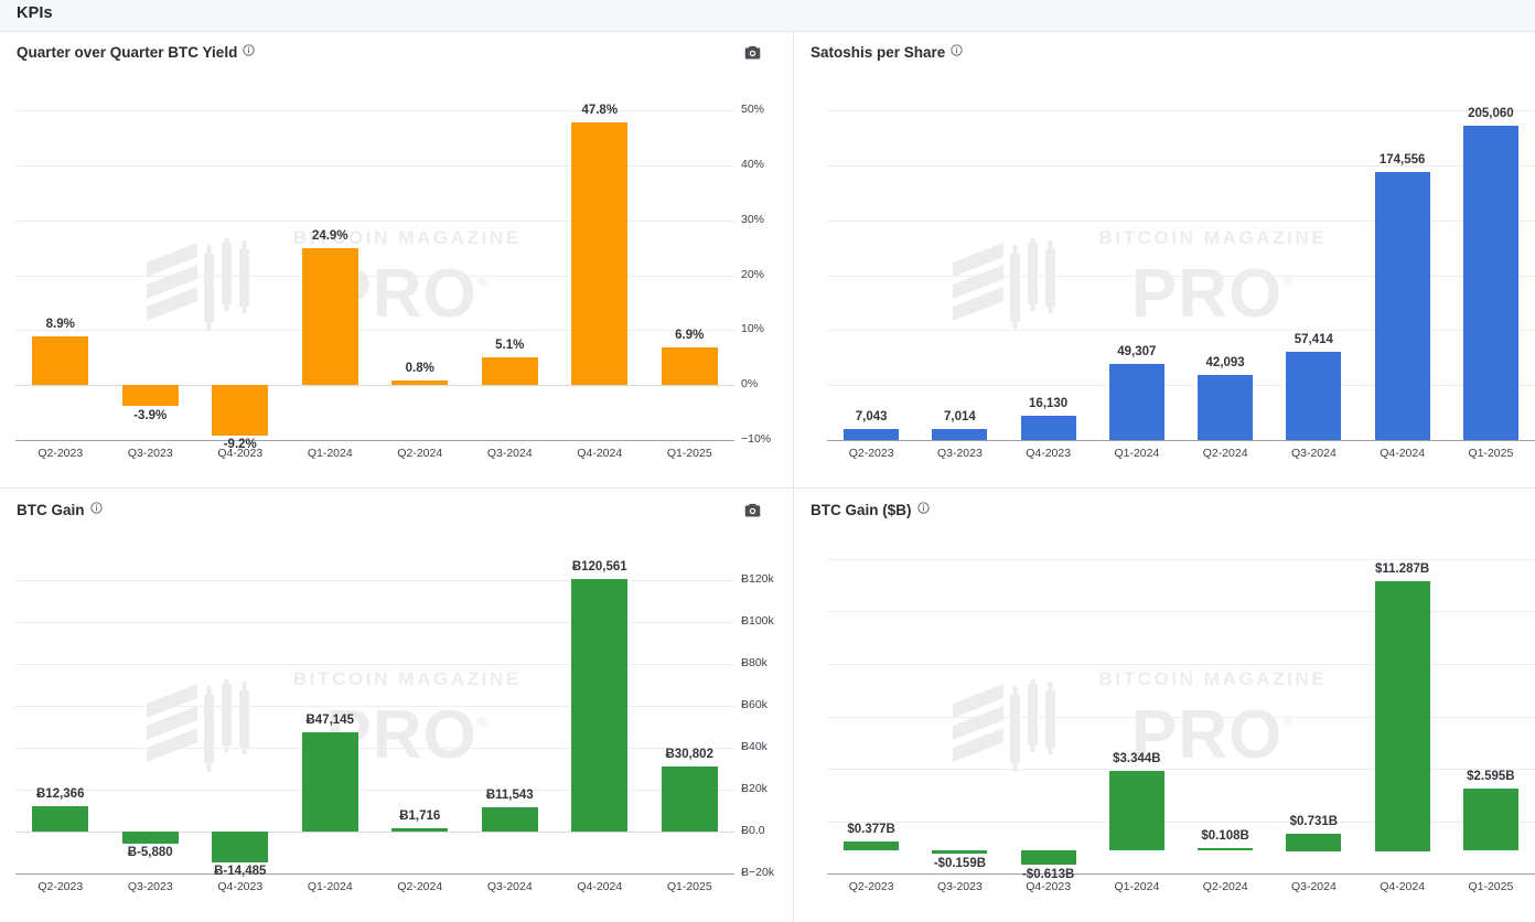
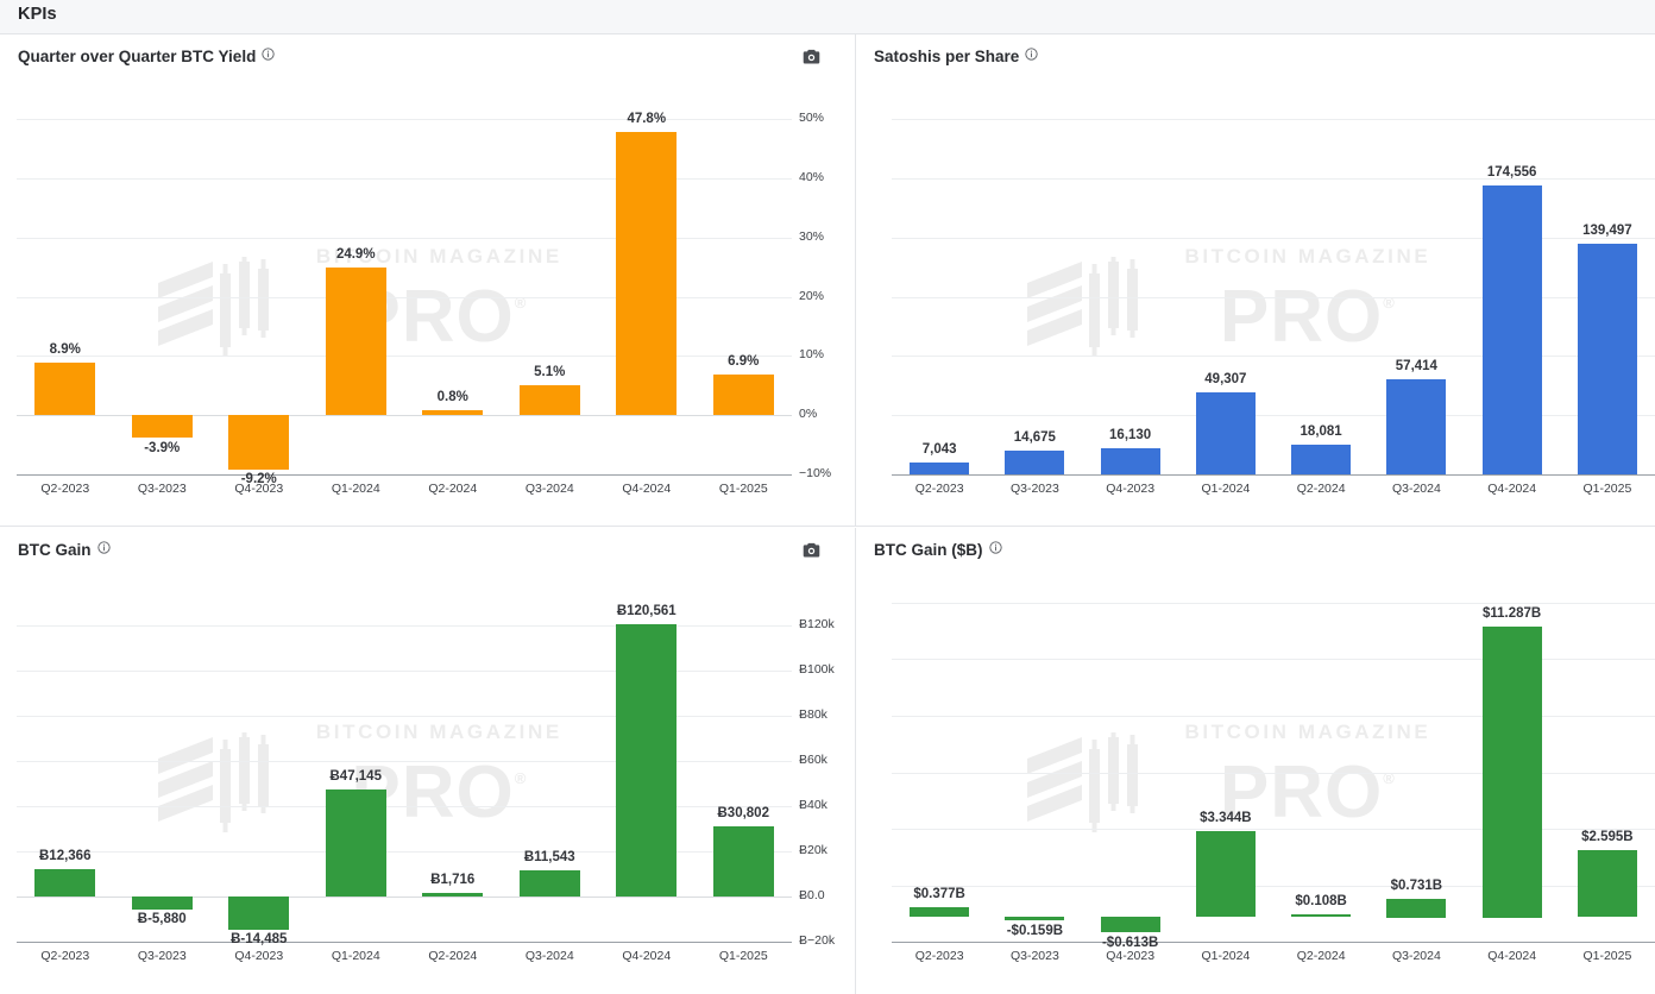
Satoshis per Share/Q3-2023: 7,014 -> 14,675
Satoshis per Share/Q2-2024: 42,093 -> 18,081
Satoshis per Share/Q1-2025: 205,060 -> 139,497
